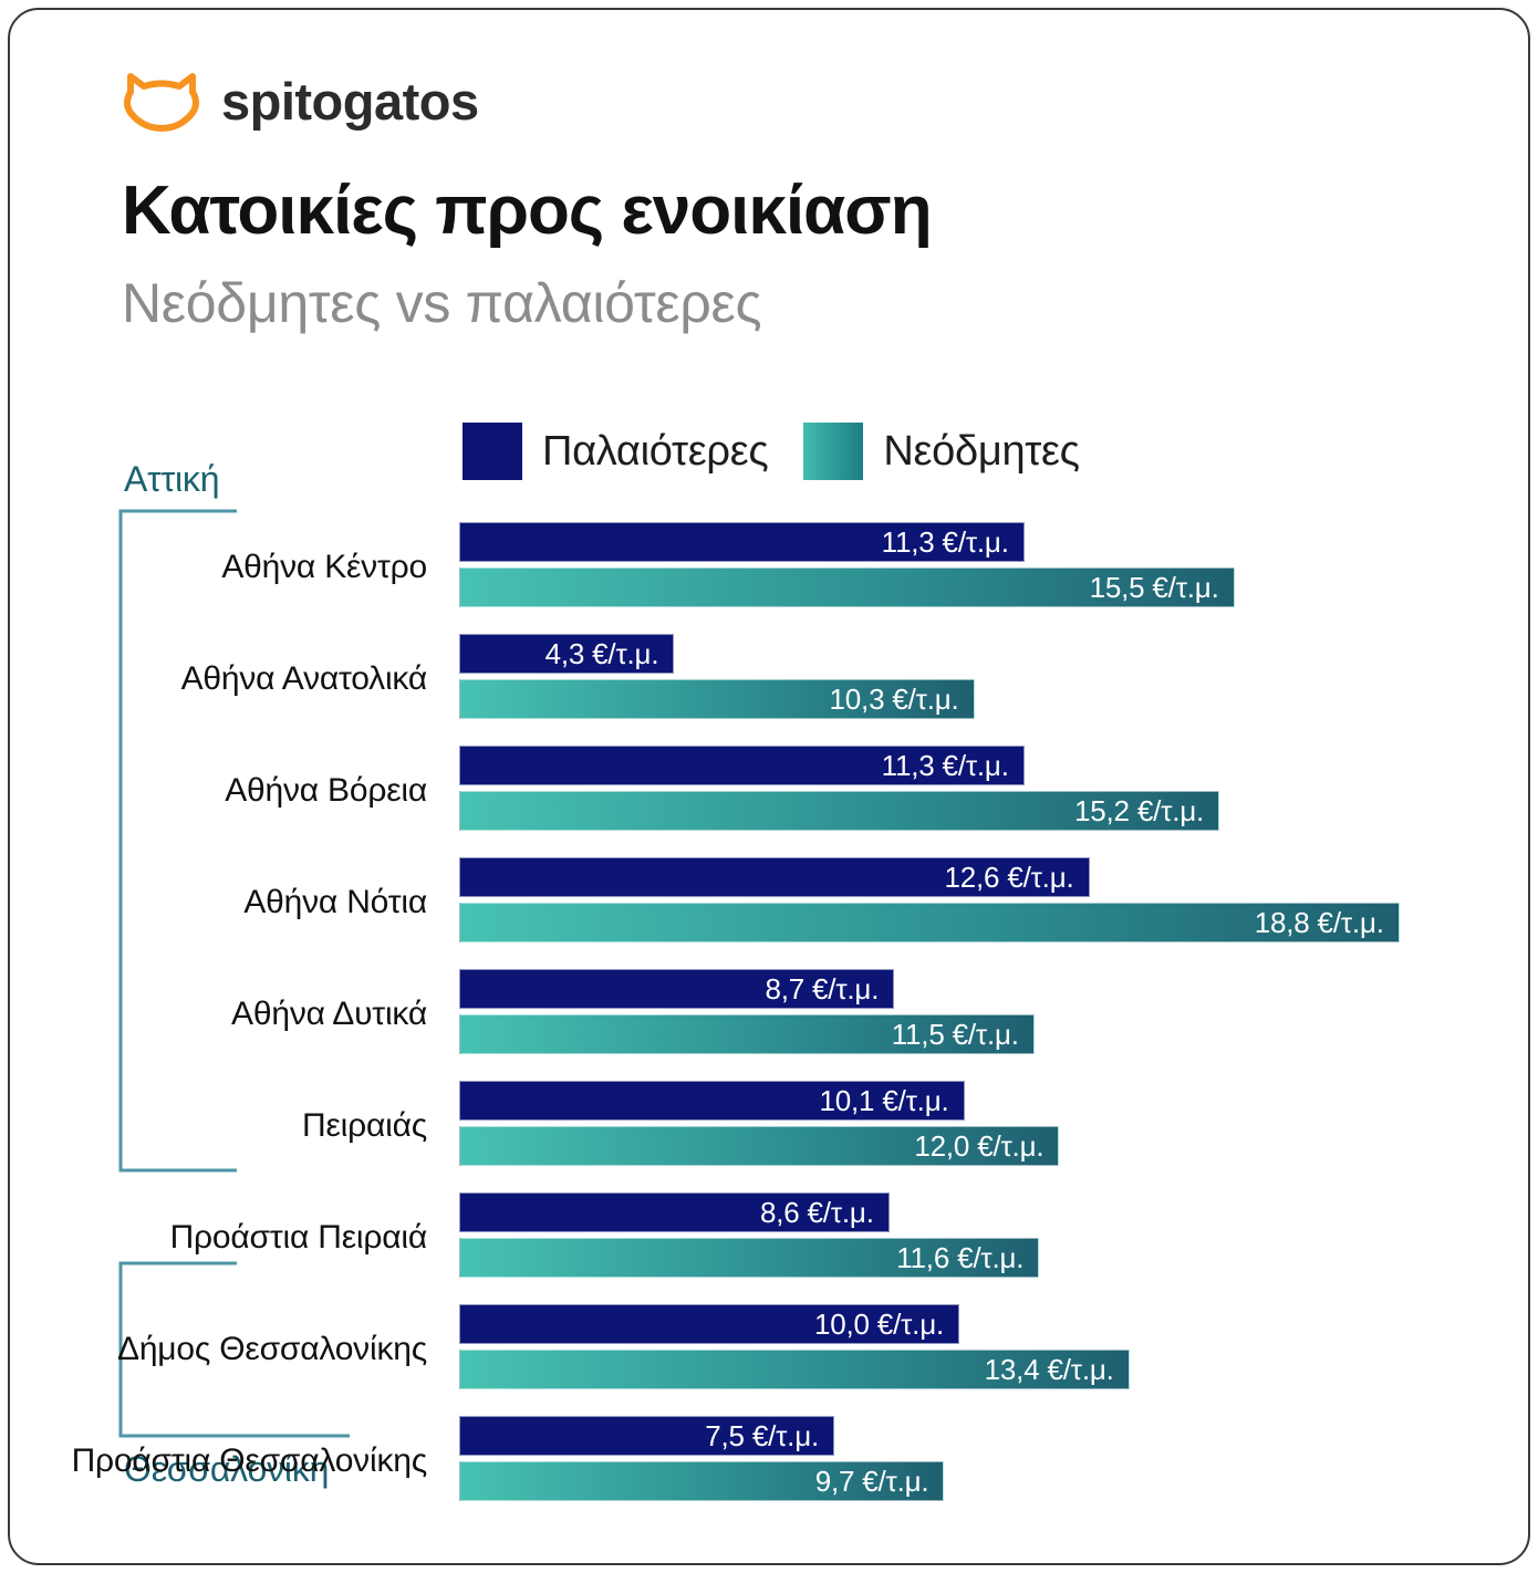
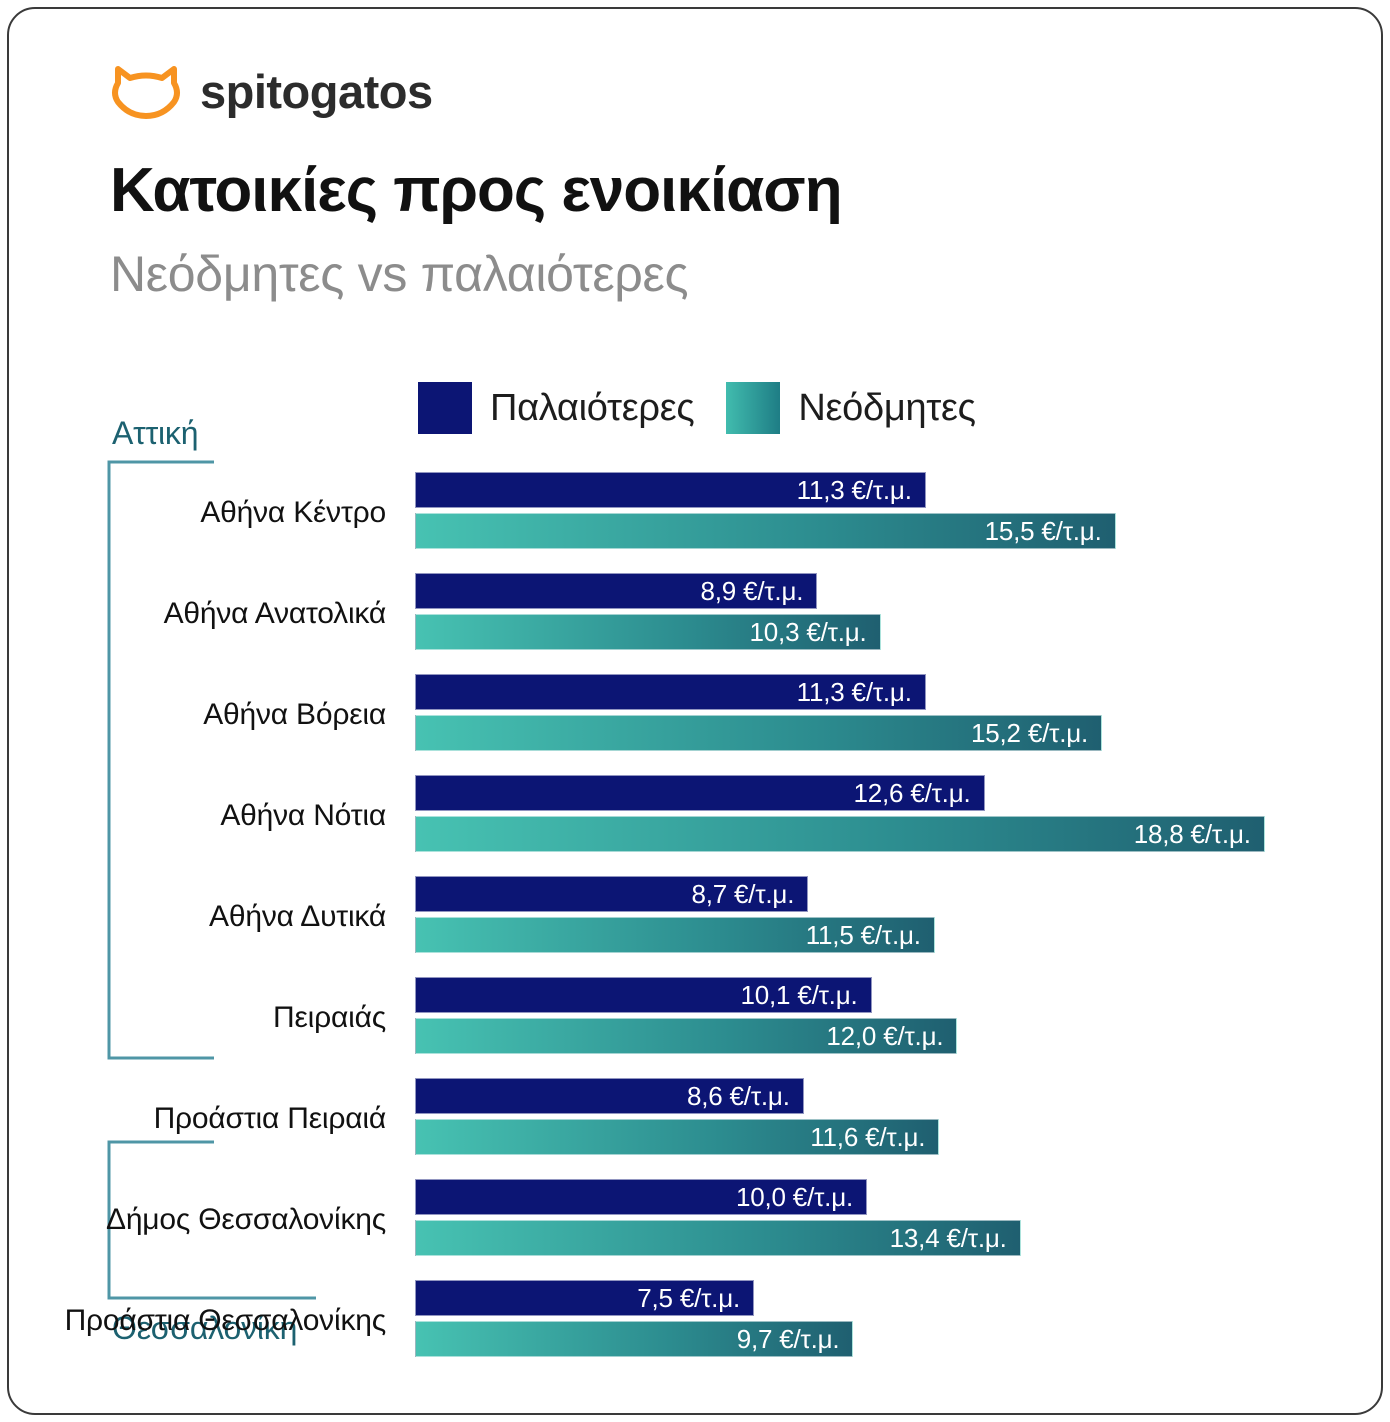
Παλαιότερες/Αθήνα Ανατολικά: 4,3 -> 8,9
